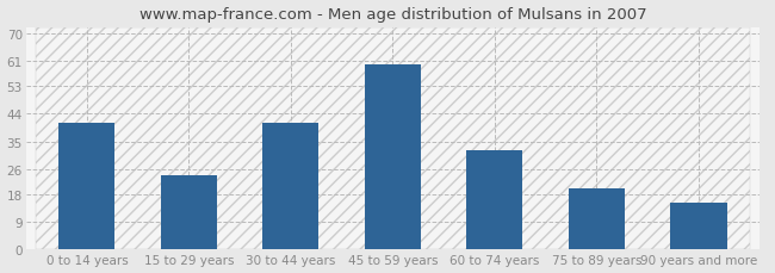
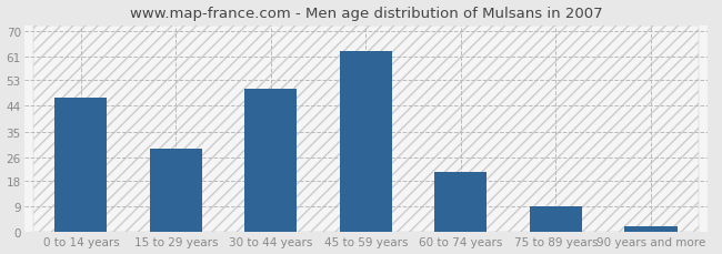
0 to 14 years: 41 -> 47
15 to 29 years: 24 -> 29
30 to 44 years: 41 -> 50
45 to 59 years: 60 -> 63
60 to 74 years: 32 -> 21
75 to 89 years: 20 -> 9
90 years and more: 15 -> 2
